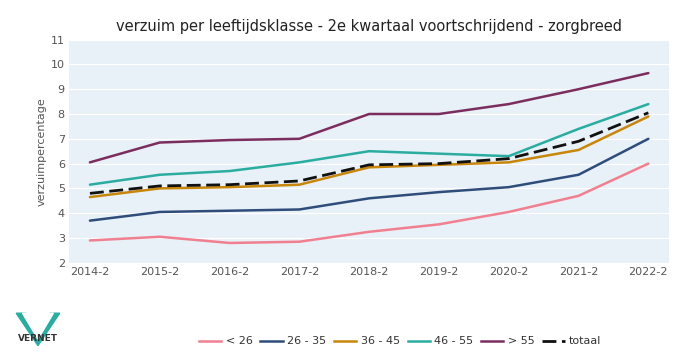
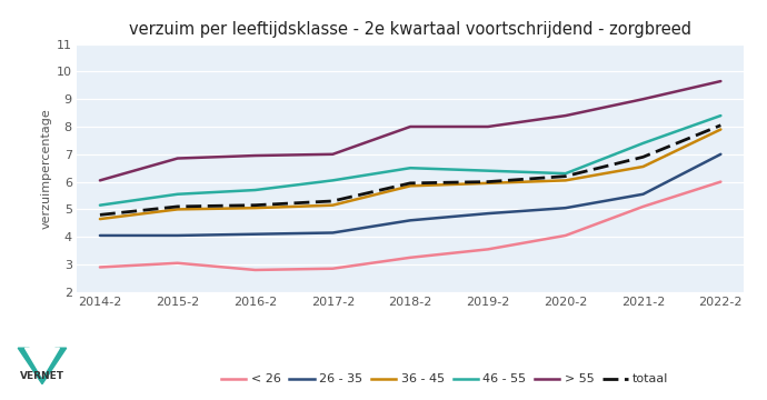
26 - 35/2014-2: 3.70 -> 4.05
< 26/2021-2: 4.70 -> 5.10
